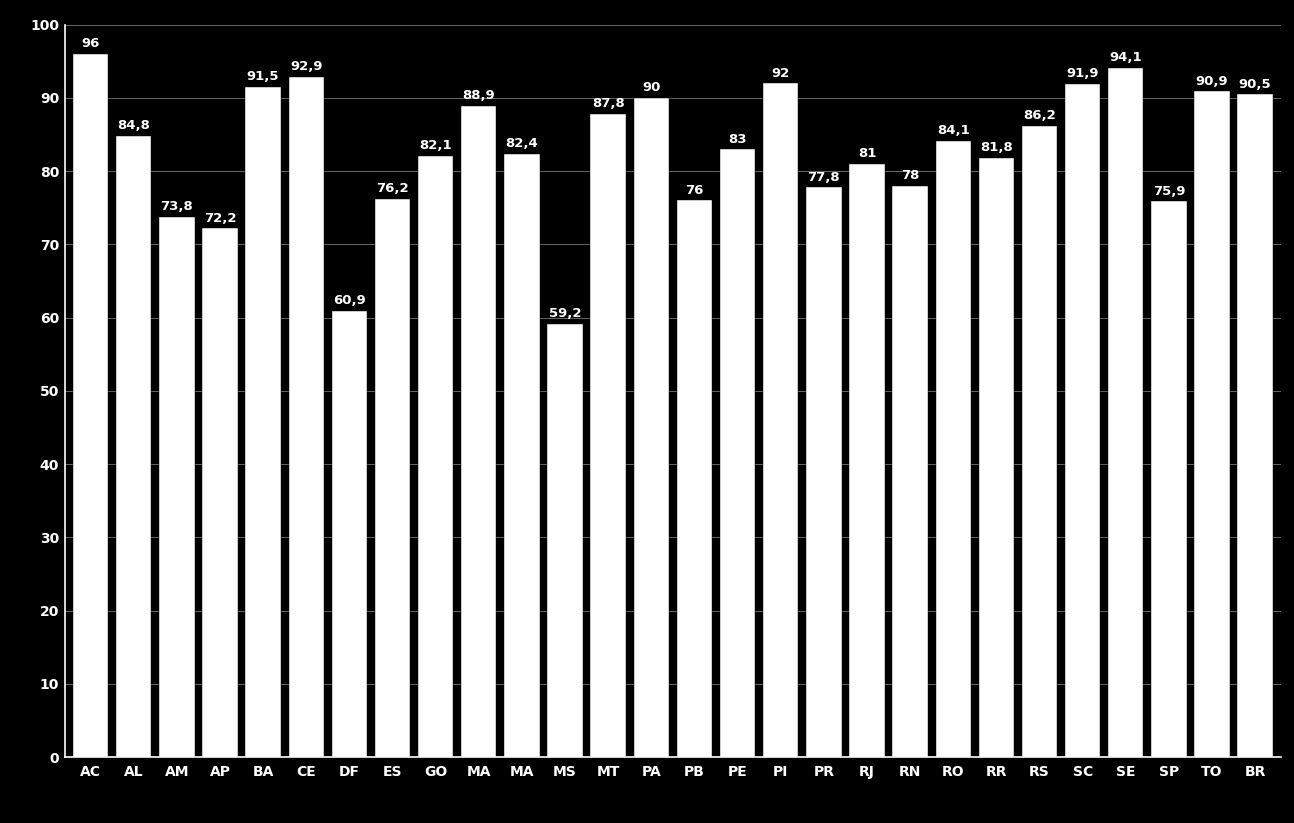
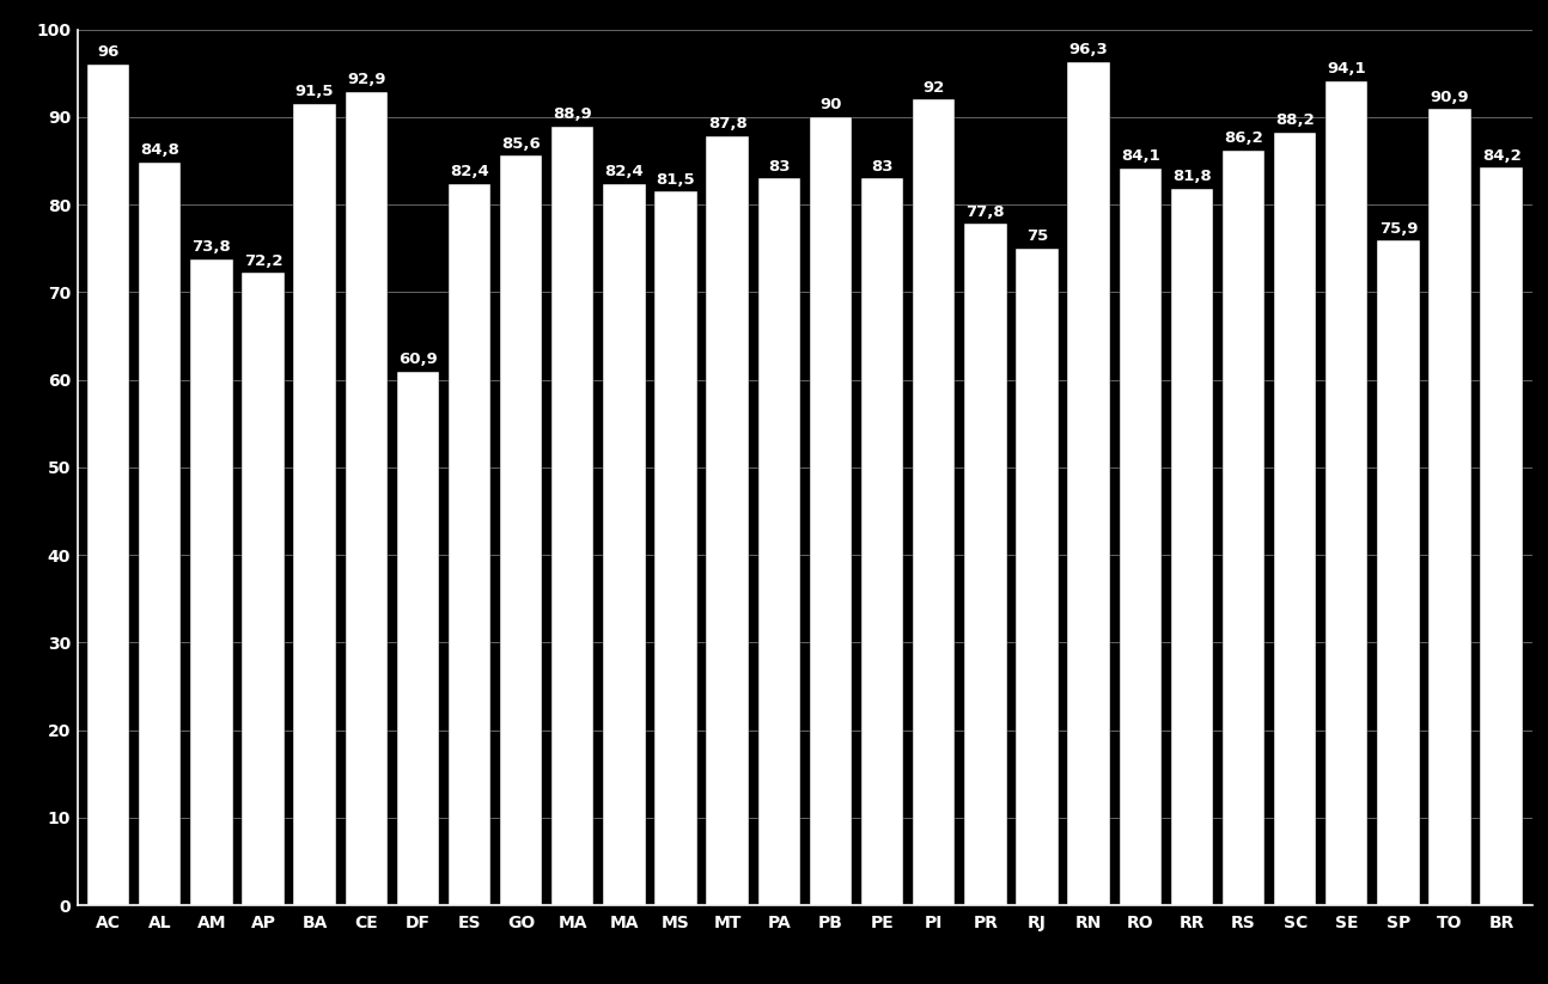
ES: 76,2 -> 82,4
GO: 82,1 -> 85,6
MS: 59,2 -> 81,5
PA: 90 -> 83
PB: 76 -> 90
RJ: 81 -> 75
RN: 78 -> 96,3
SC: 91,9 -> 88,2
BR: 90,5 -> 84,2
